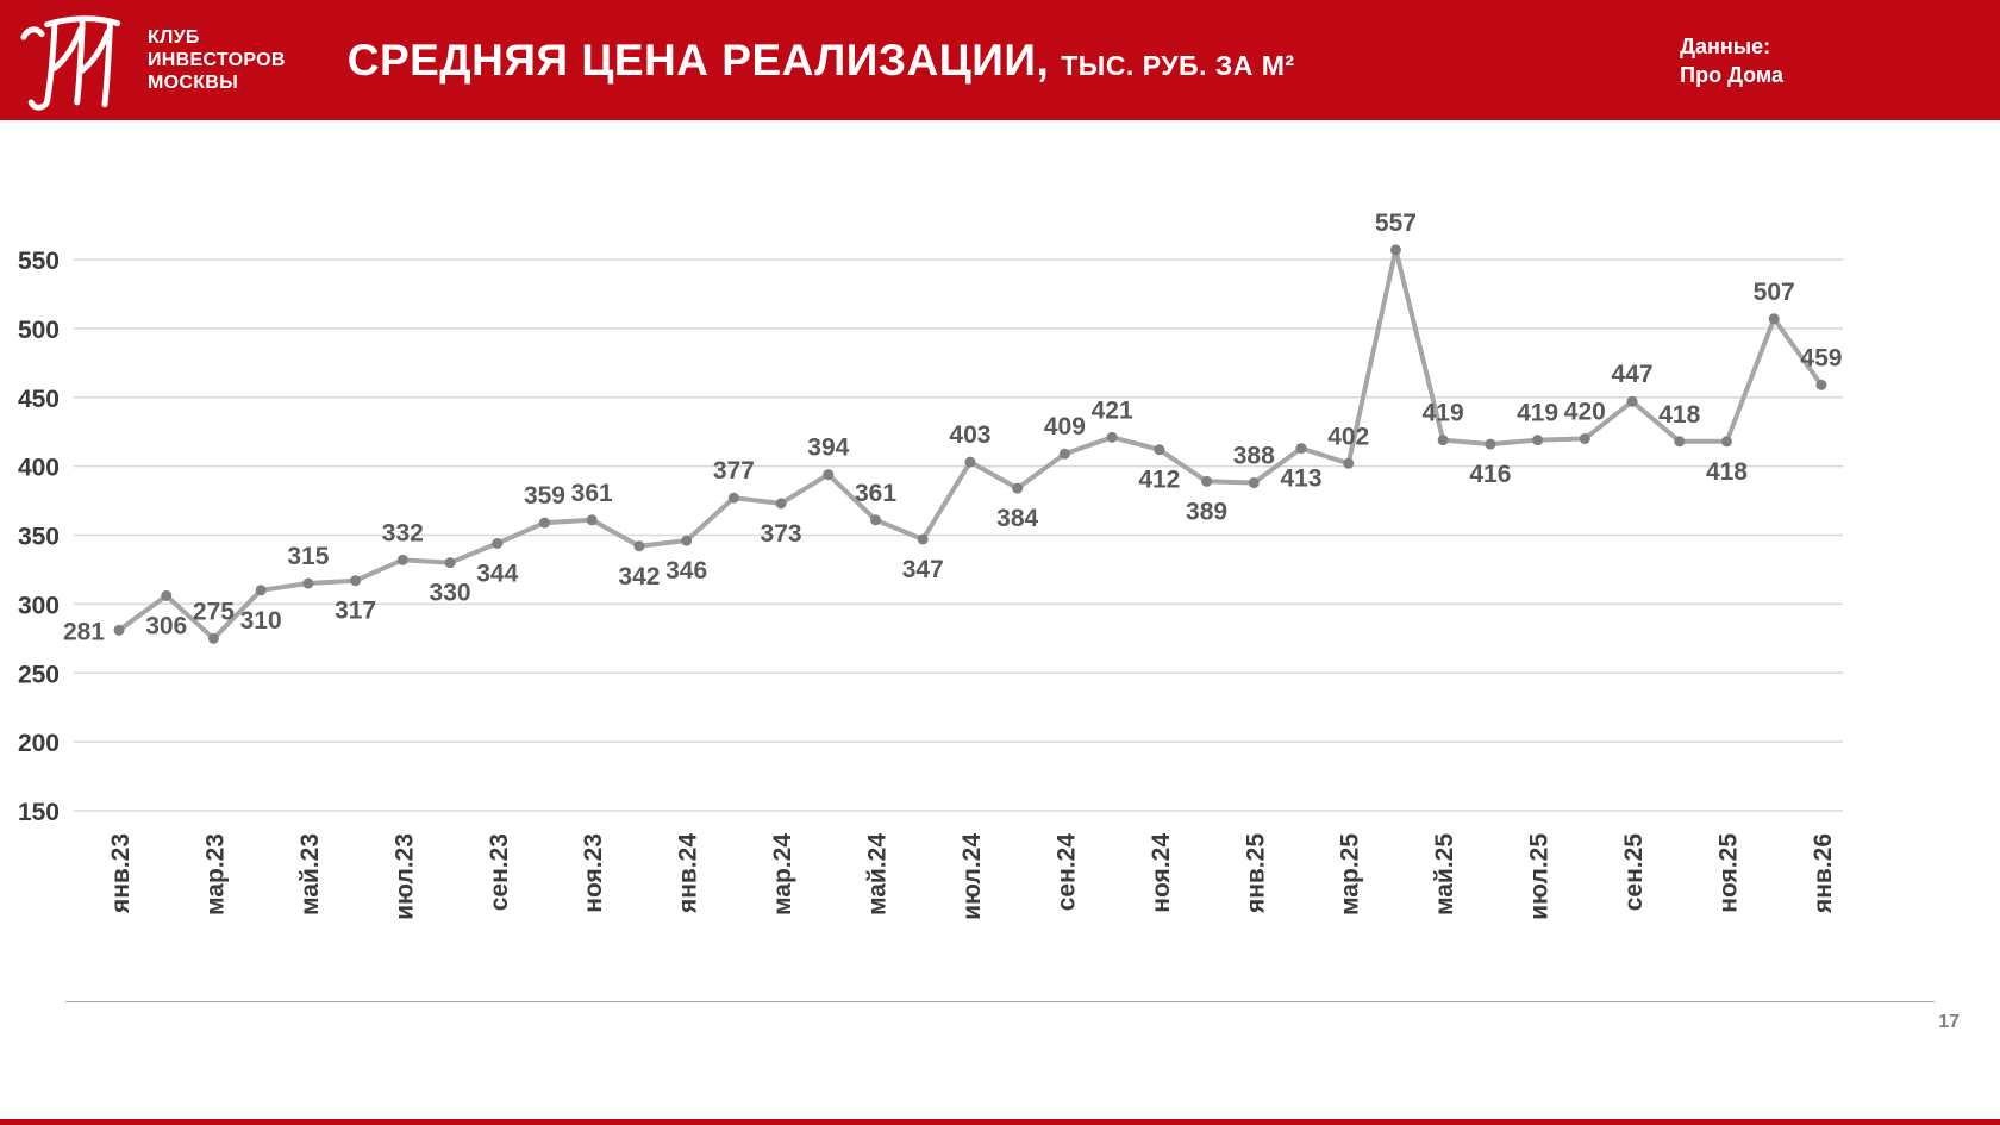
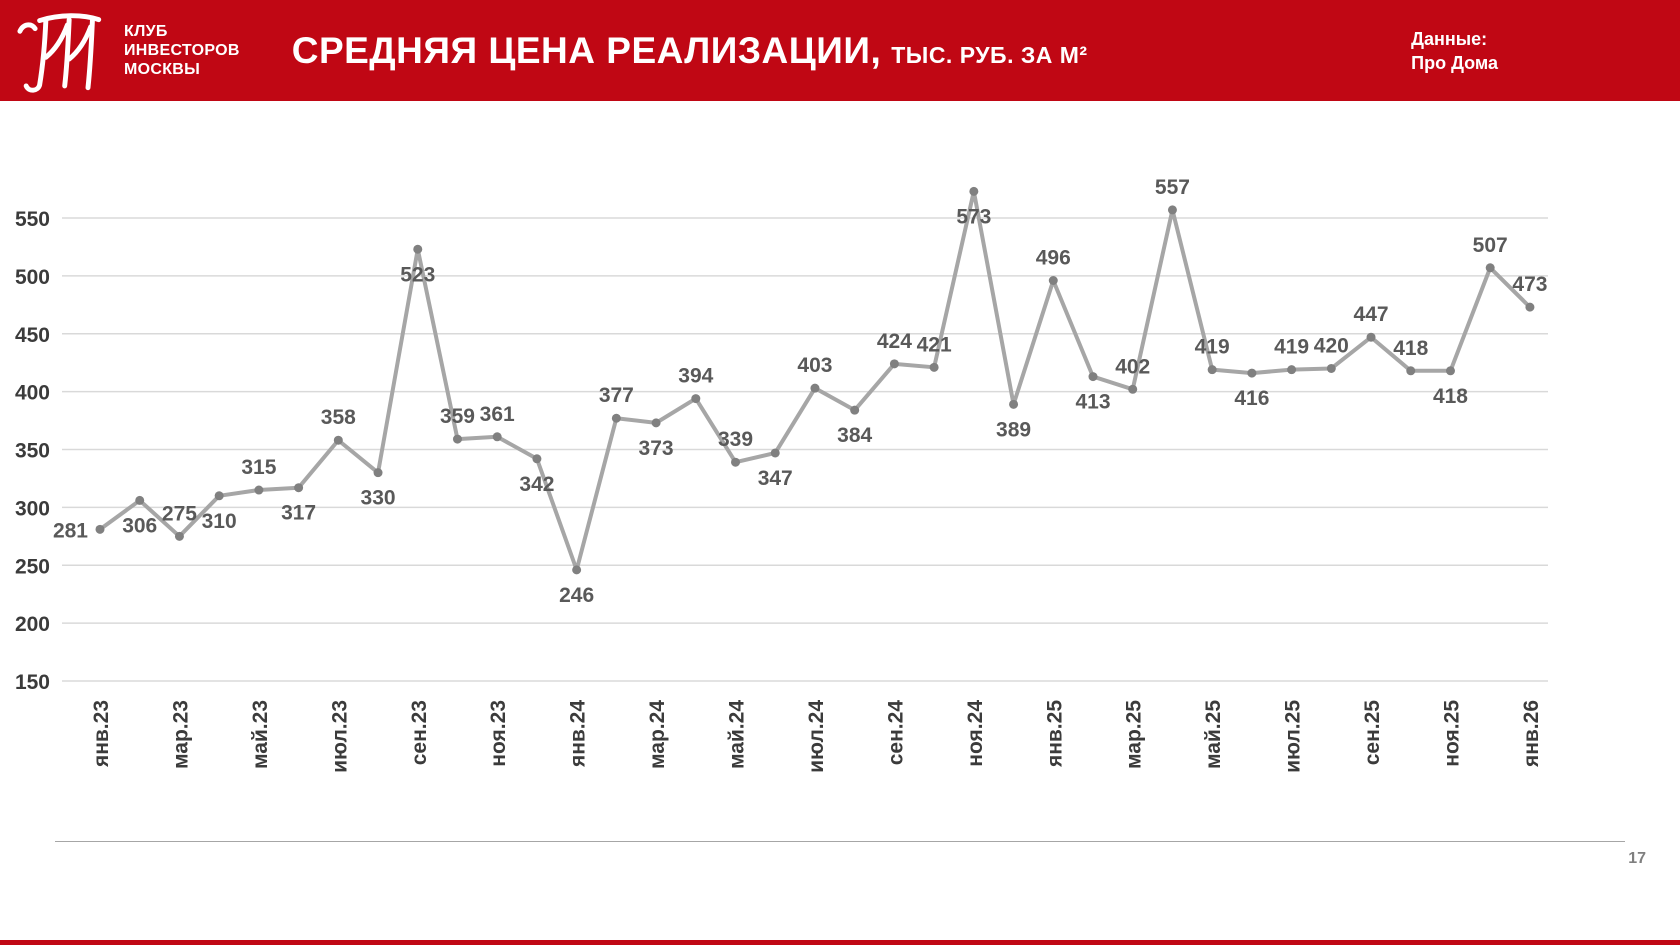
июл.23: 332 -> 358
сен.23: 344 -> 523
янв.24: 346 -> 246
май.24: 361 -> 339
сен.24: 409 -> 424
ноя.24: 412 -> 573
янв.25: 388 -> 496
янв.26: 459 -> 473
